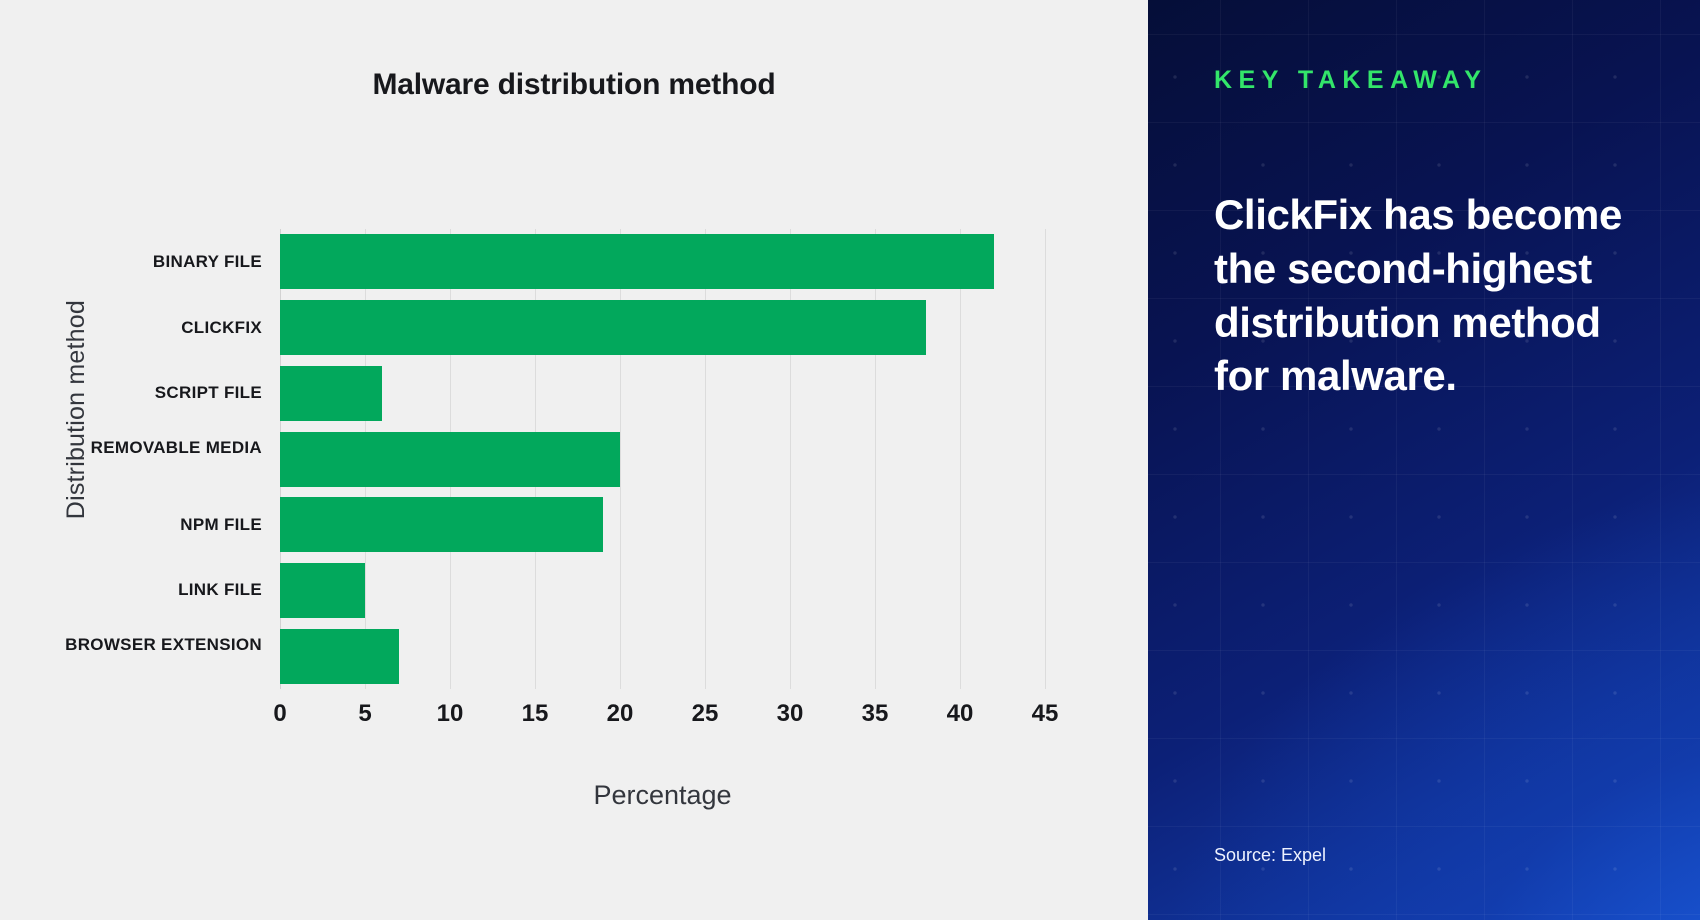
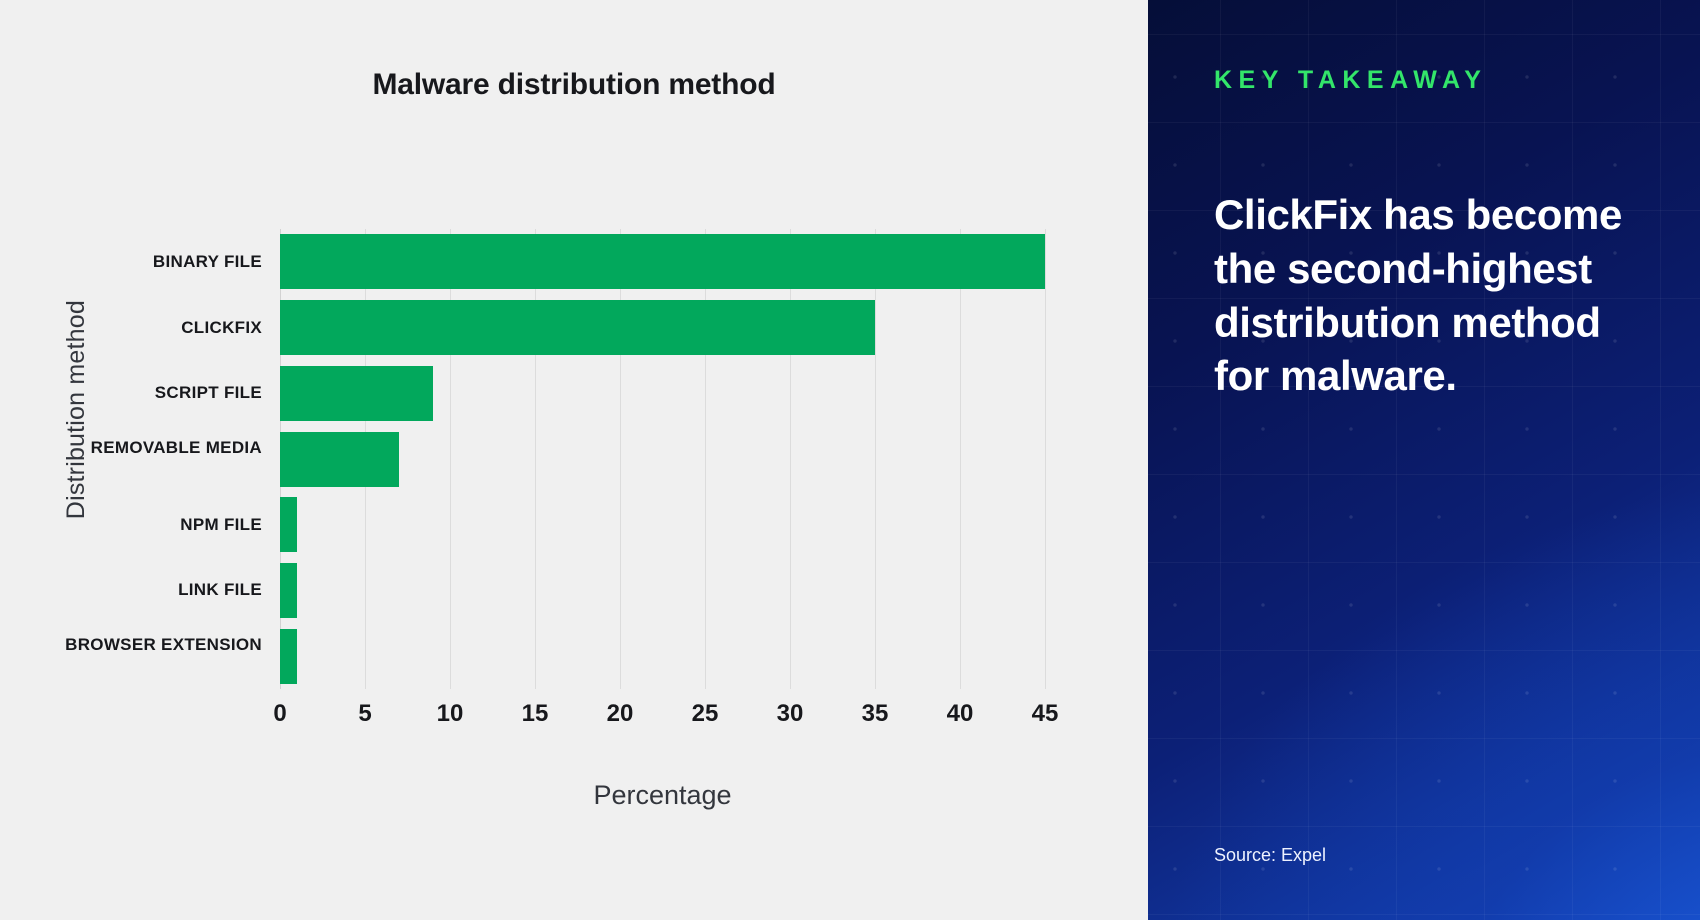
BINARY FILE: 42 -> 45
CLICKFIX: 38 -> 35
SCRIPT FILE: 6 -> 9
REMOVABLE MEDIA: 20 -> 7
NPM FILE: 19 -> 1
LINK FILE: 5 -> 1
BROWSER EXTENSION: 7 -> 1
